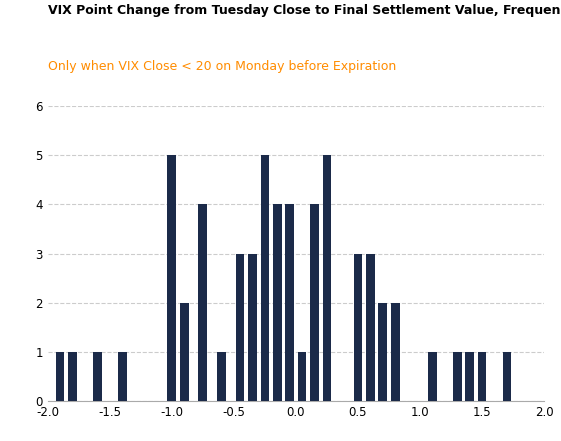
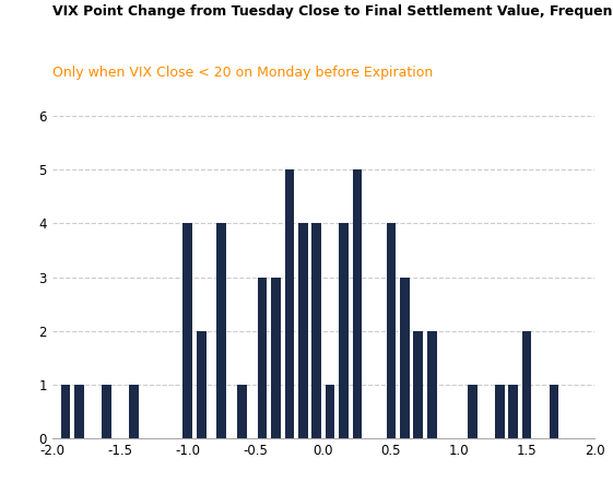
-1.0: 5 -> 4
0.5: 3 -> 4
1.5: 1 -> 2
